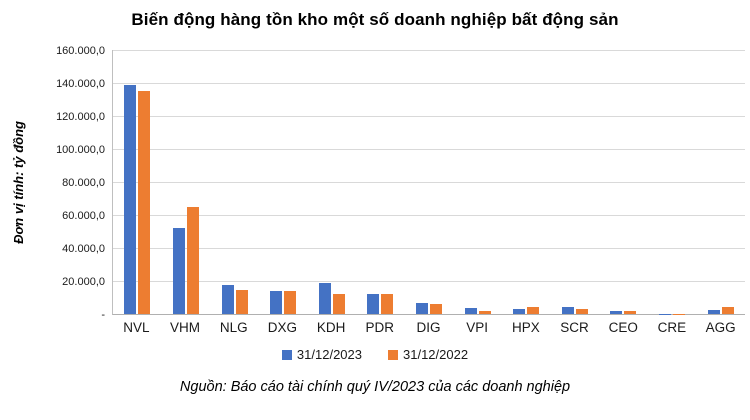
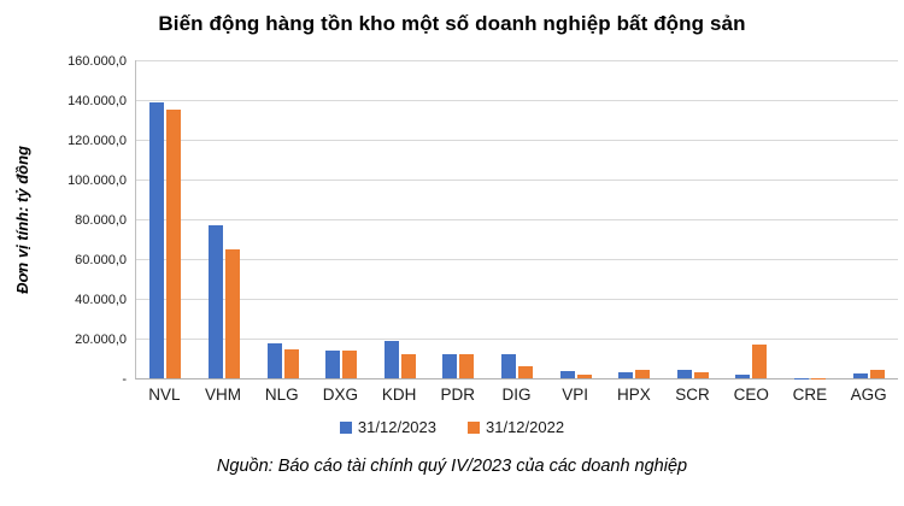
31/12/2023/VHM: 52000 -> 77000
31/12/2023/DIG: 7000 -> 12000
31/12/2022/CEO: 2000 -> 17000
